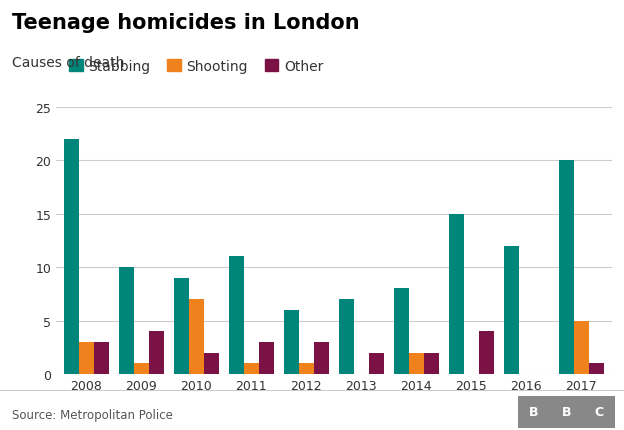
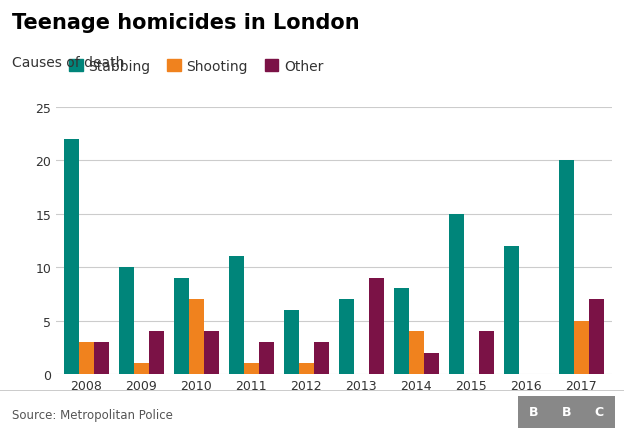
Other/2010: 2 -> 4
Other/2013: 2 -> 9
Shooting/2014: 2 -> 4
Other/2017: 1 -> 7
